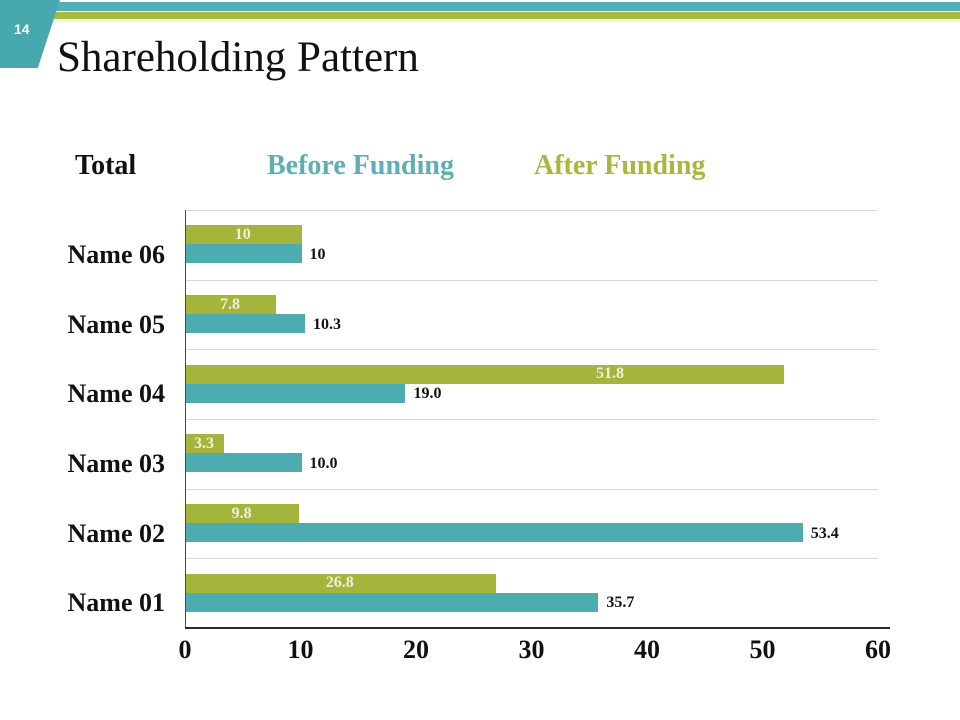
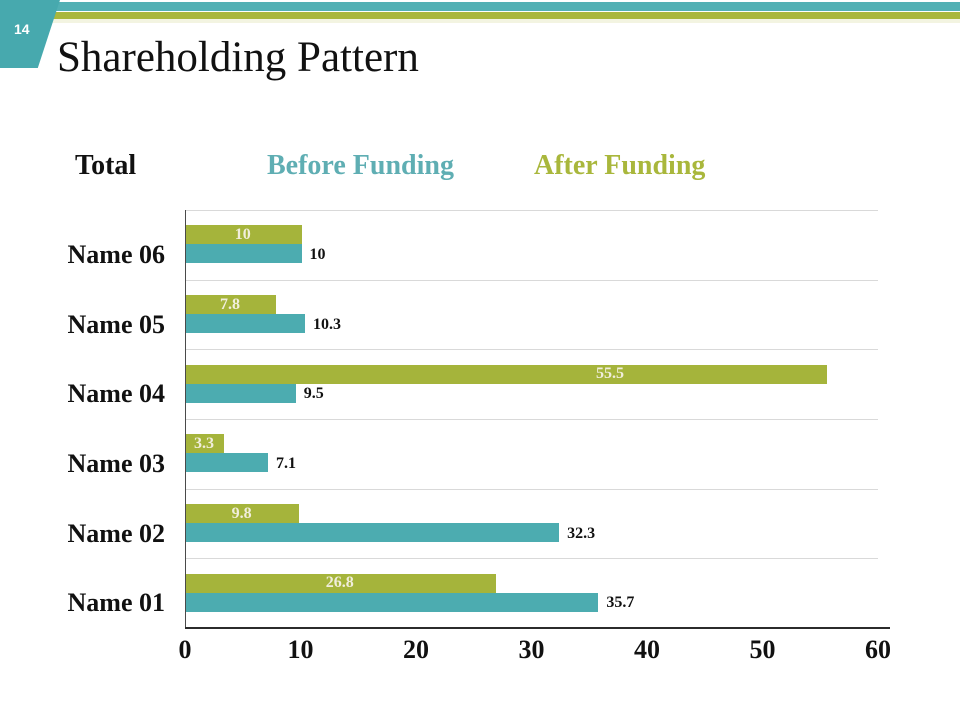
After Funding/Name 04: 51.8 -> 55.5
Before Funding/Name 04: 19.0 -> 9.5
Before Funding/Name 03: 10.0 -> 7.1
Before Funding/Name 02: 53.4 -> 32.3
